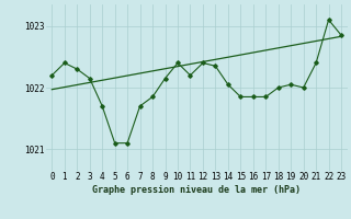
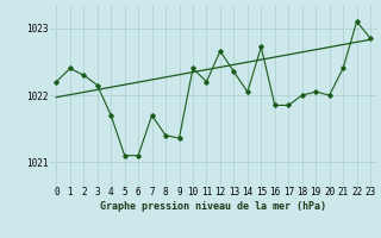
8: 1021.85 -> 1021.40
9: 1022.15 -> 1021.36
12: 1022.40 -> 1022.66
15: 1021.85 -> 1022.72
